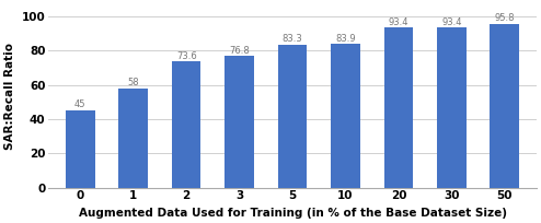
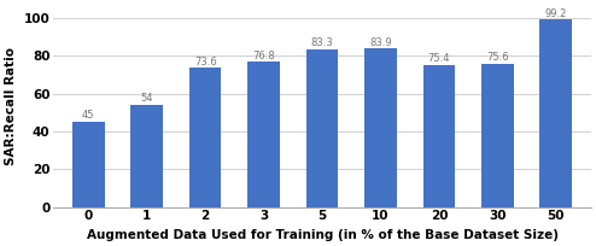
1: 58 -> 54
20: 93.4 -> 75.4
30: 93.4 -> 75.6
50: 95.8 -> 99.2
